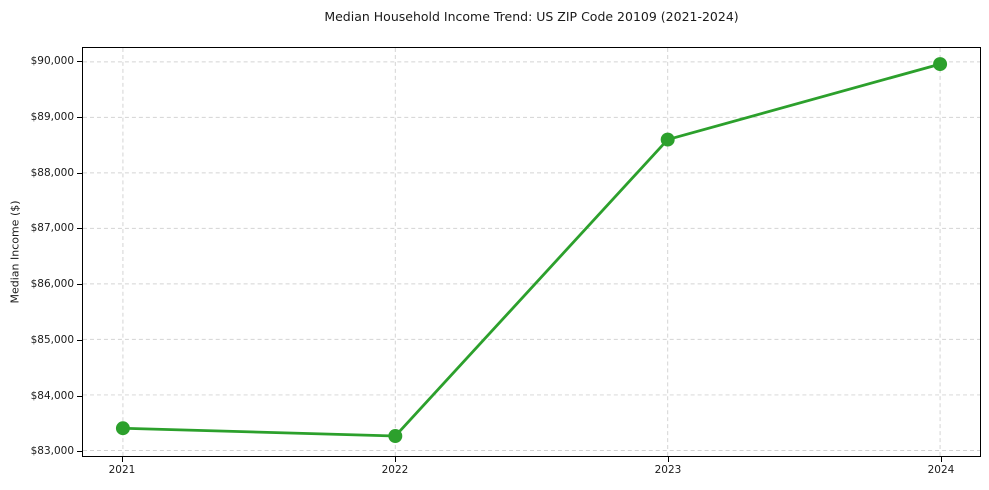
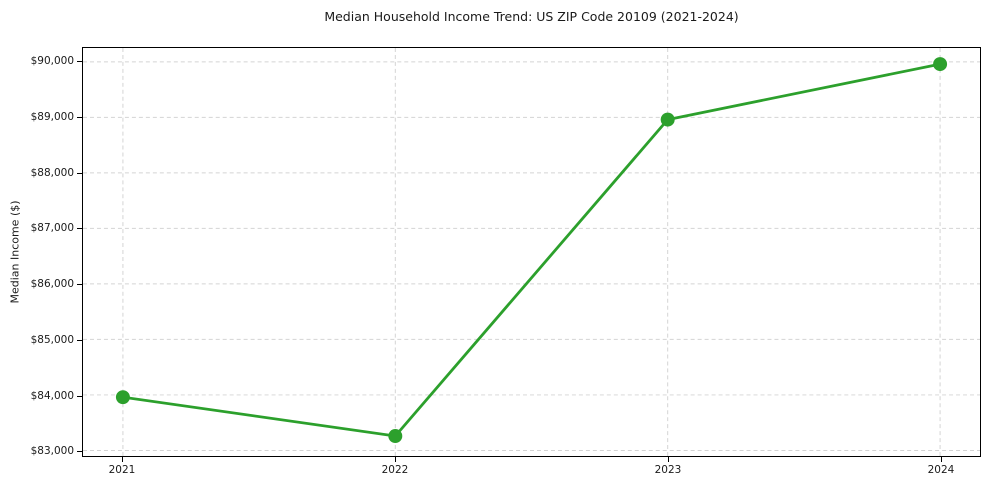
2021: $83400 -> $84000
2023: $88600 -> $89000
